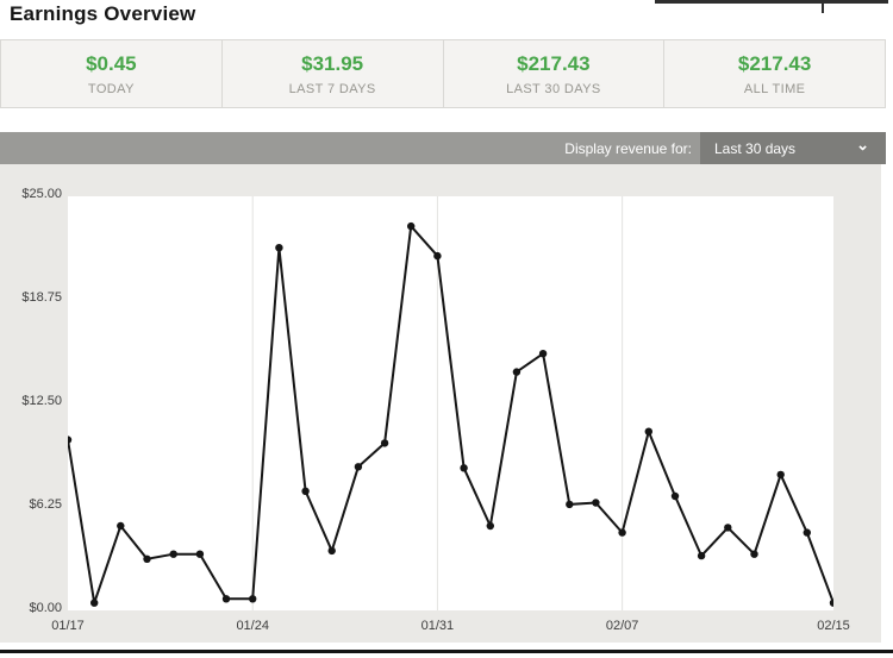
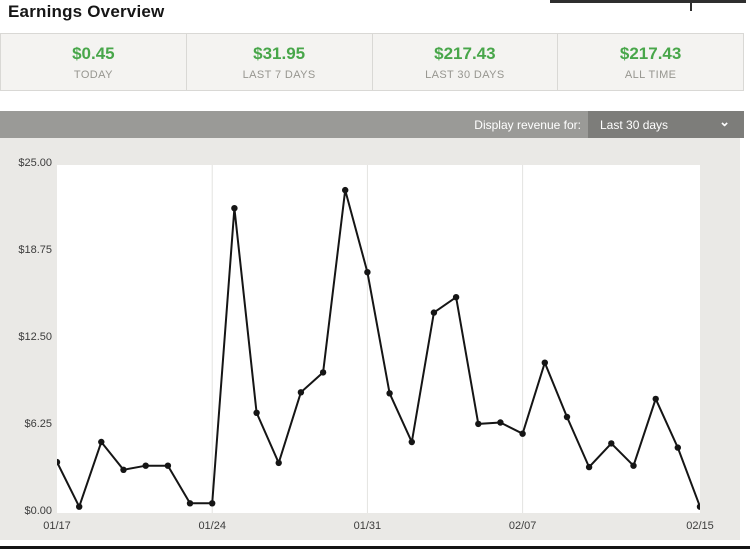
01/17: $10.3 -> $3.7
01/31: $21.4 -> $17.3
02/07: $4.7 -> $5.7
